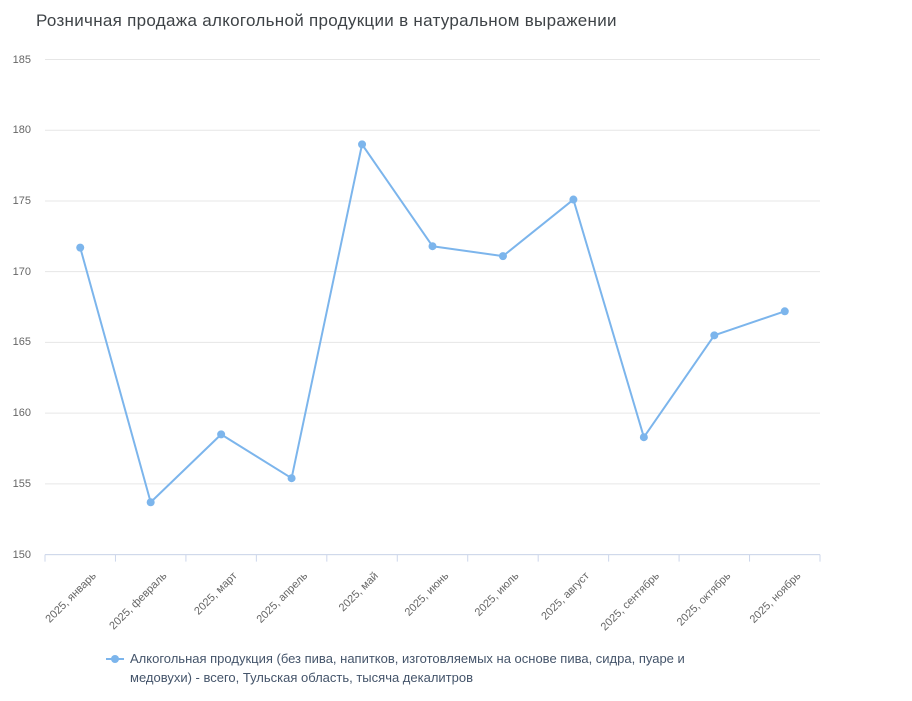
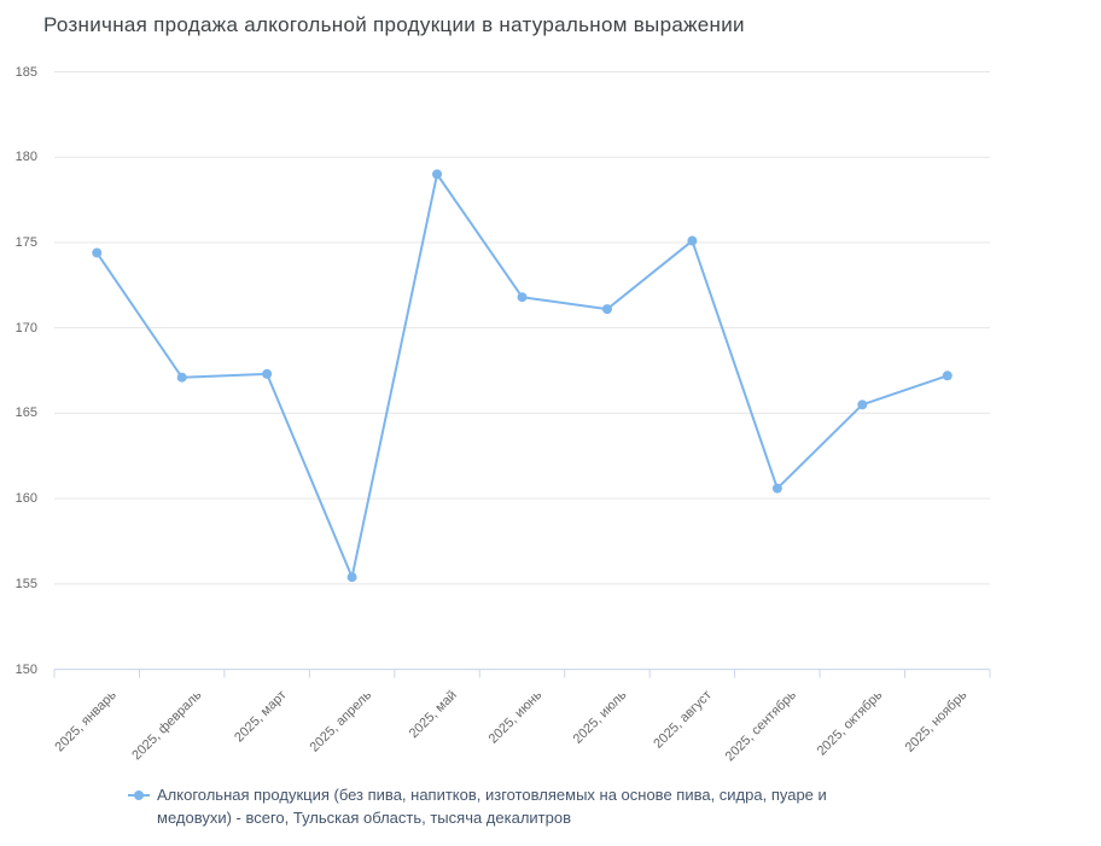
2025, январь: 171.7 -> 174.4
2025, февраль: 153.7 -> 167.1
2025, март: 158.5 -> 167.3
2025, сентябрь: 158.3 -> 160.6
